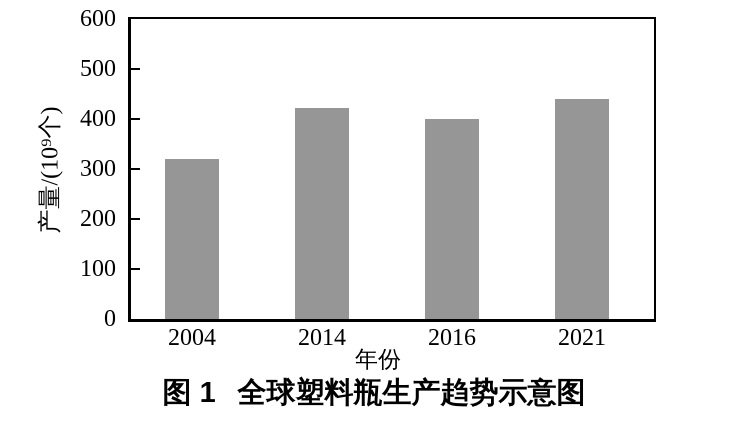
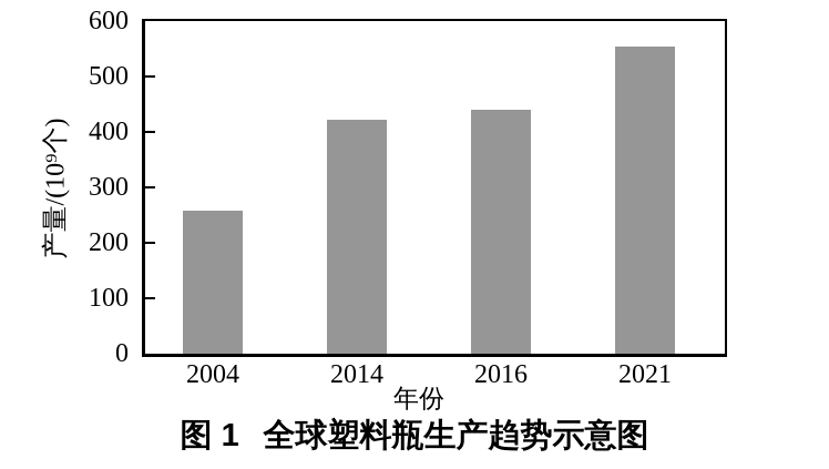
2004: 320 -> 260
2016: 400 -> 440
2021: 440 -> 550
